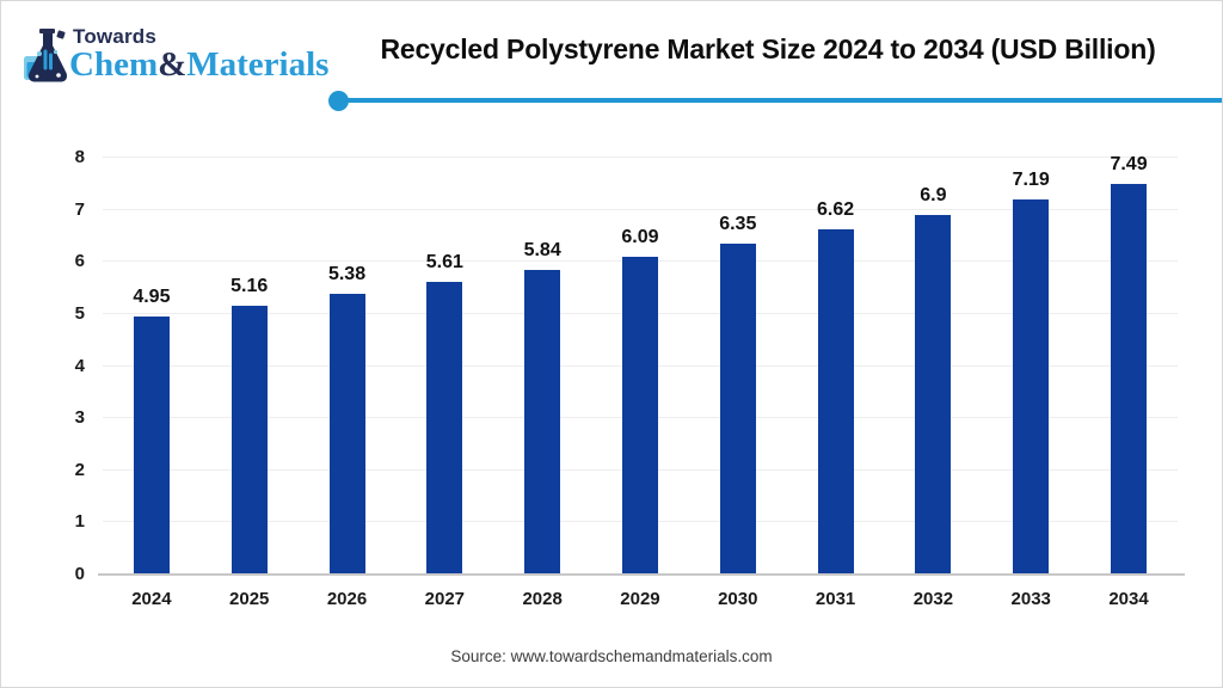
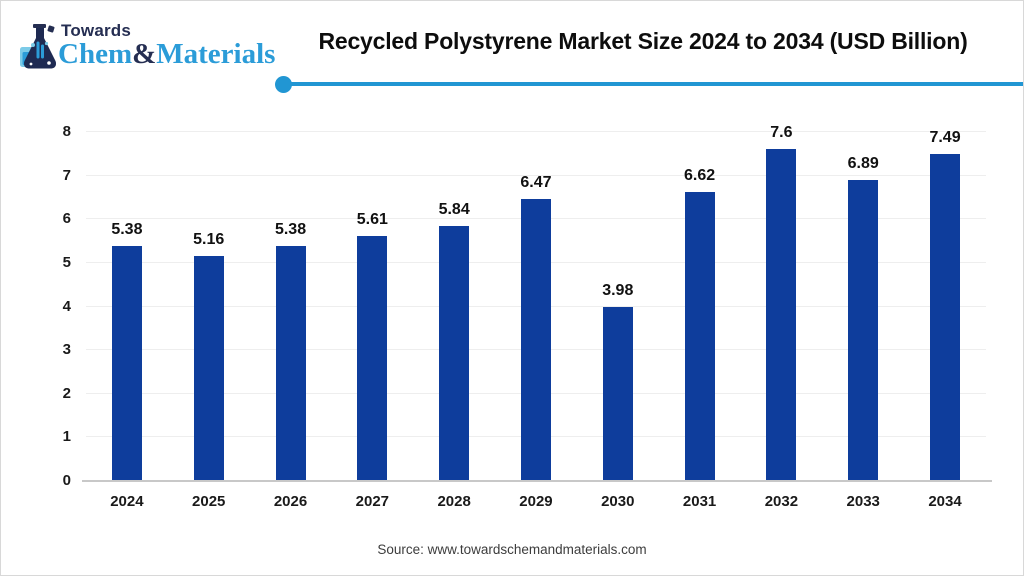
2024: 4.95 -> 5.38
2029: 6.09 -> 6.47
2030: 6.35 -> 3.98
2032: 6.9 -> 7.6
2033: 7.19 -> 6.89
